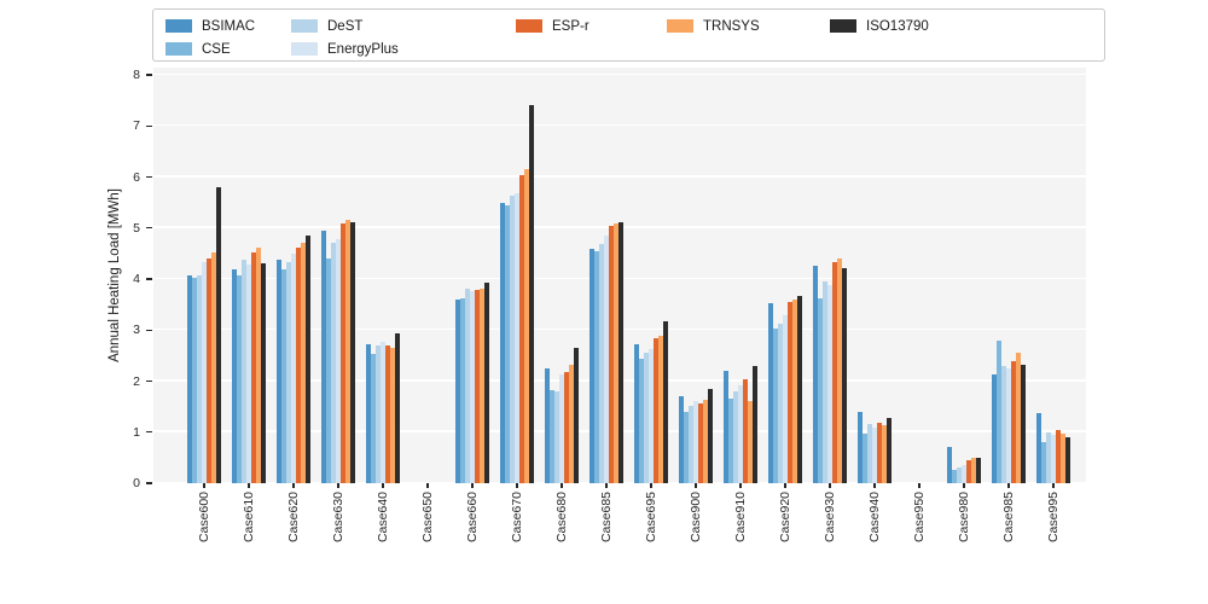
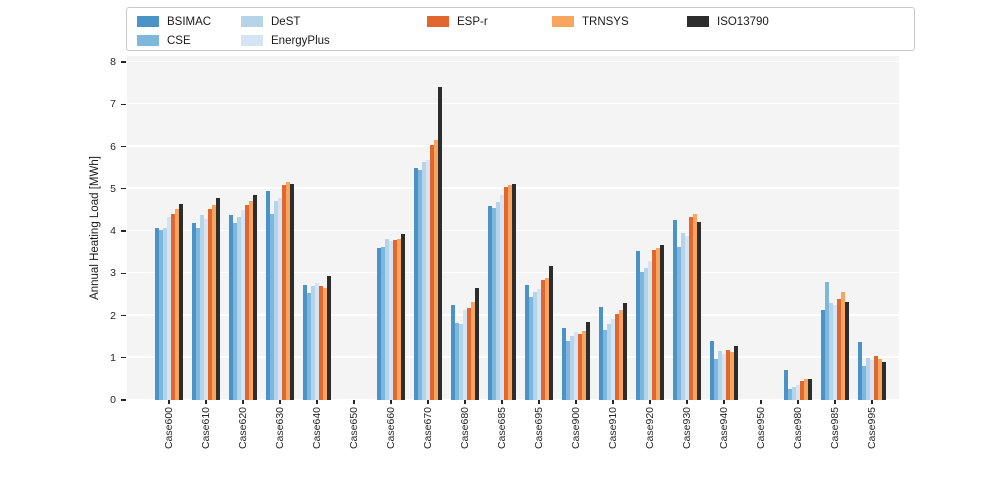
ISO13790/Case600: 5.8 -> 4.7
ISO13790/Case610: 4.3 -> 4.8
TRNSYS/Case910: 1.6 -> 2.1
